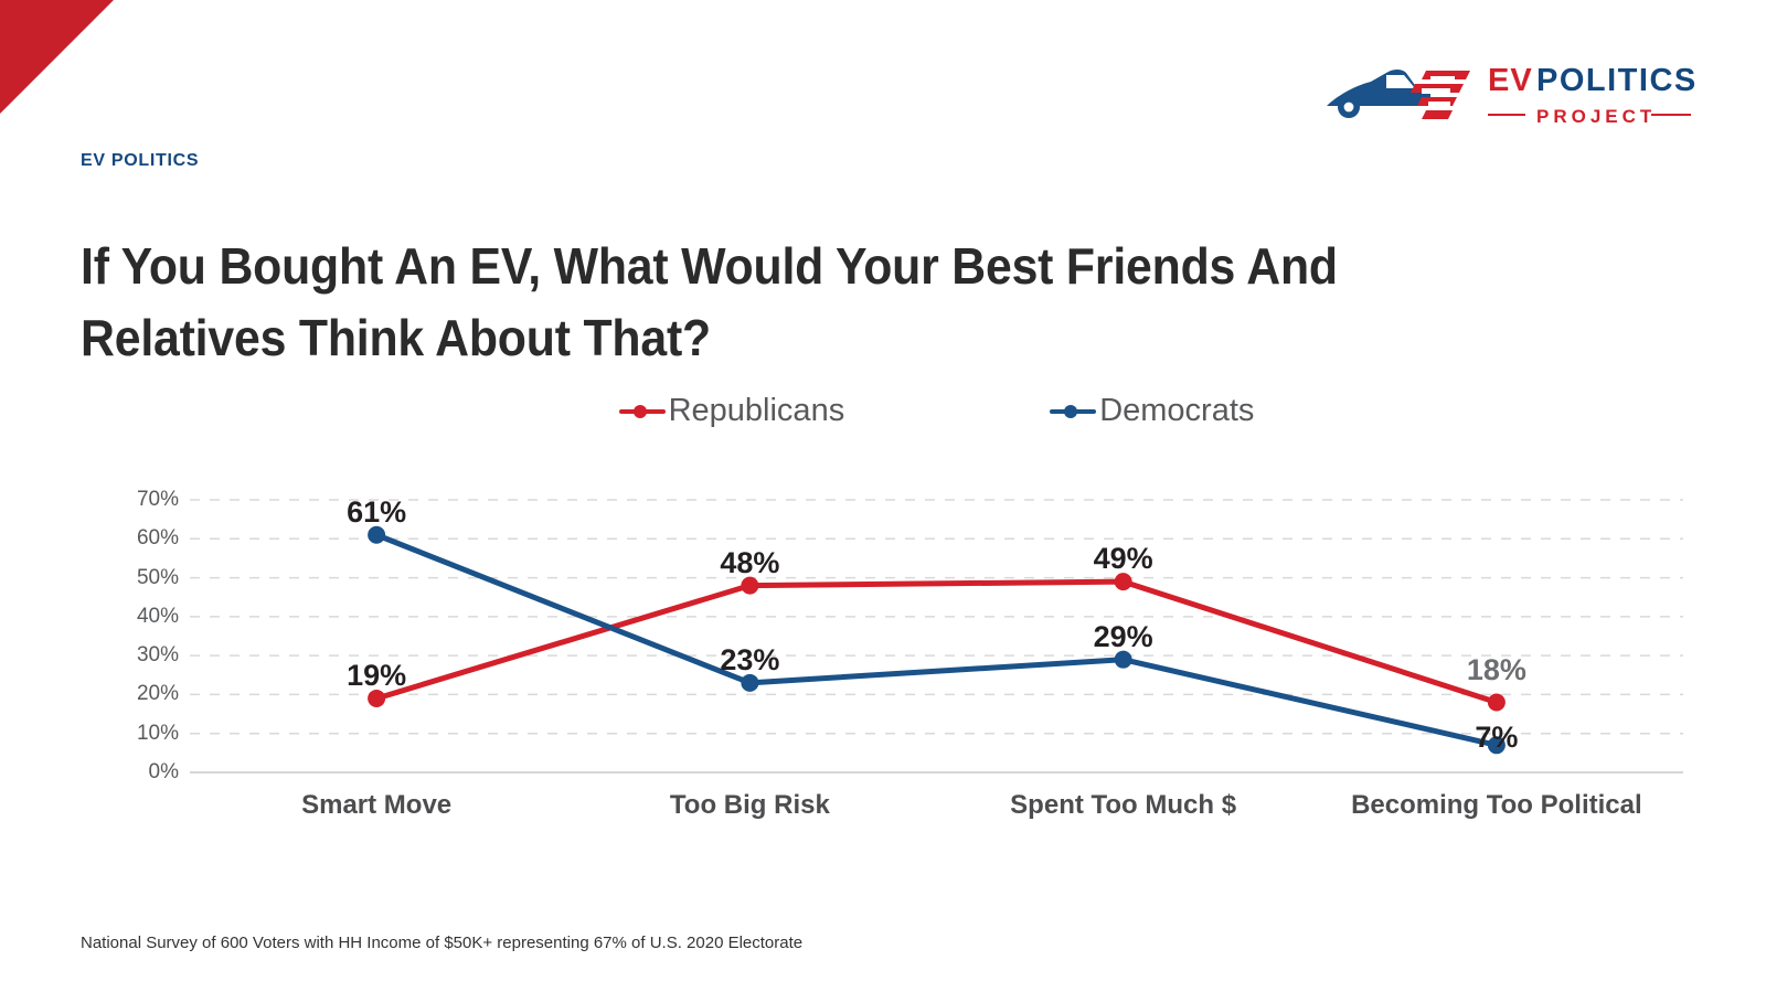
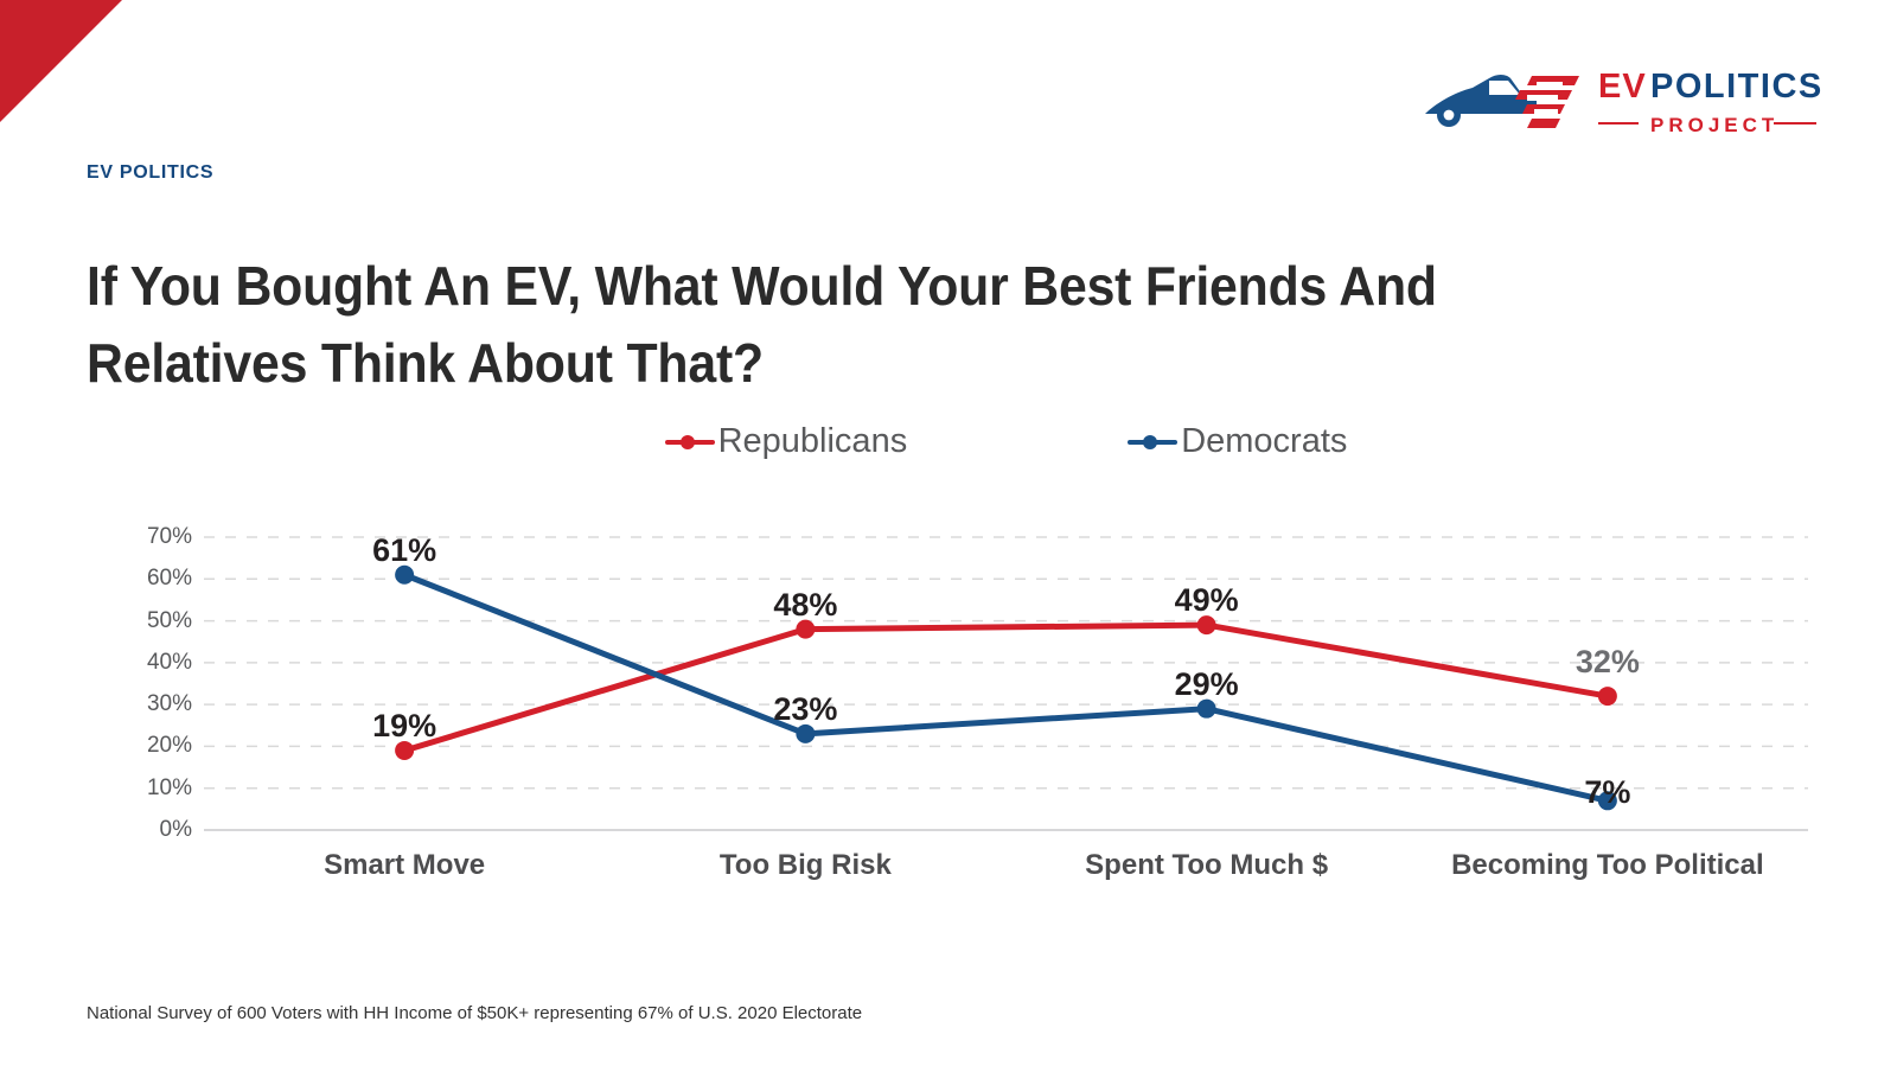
Republicans/Becoming Too Political: 18% -> 32%
